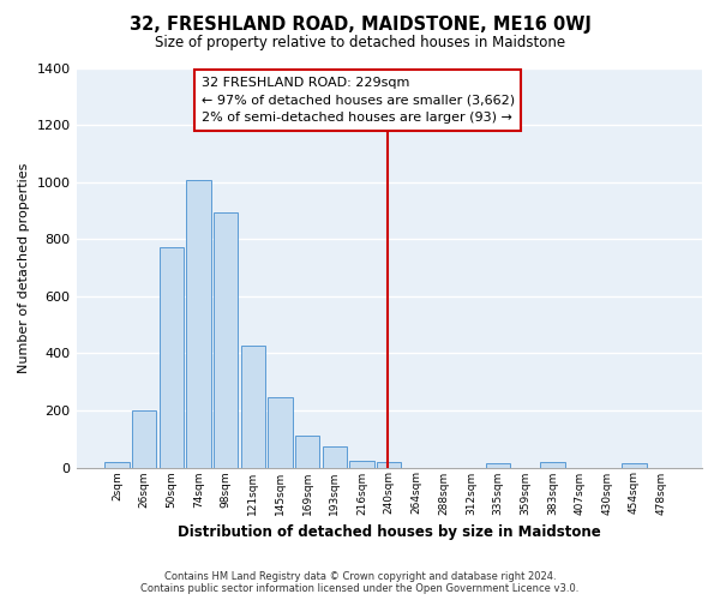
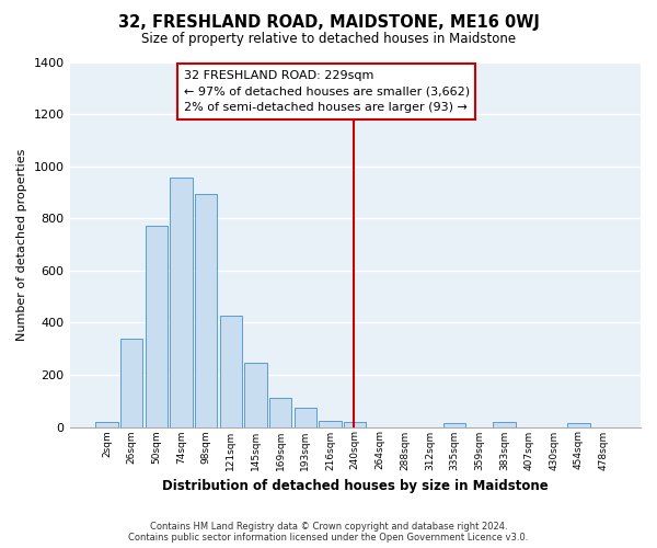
26sqm: 200 -> 340
74sqm: 1005 -> 955
